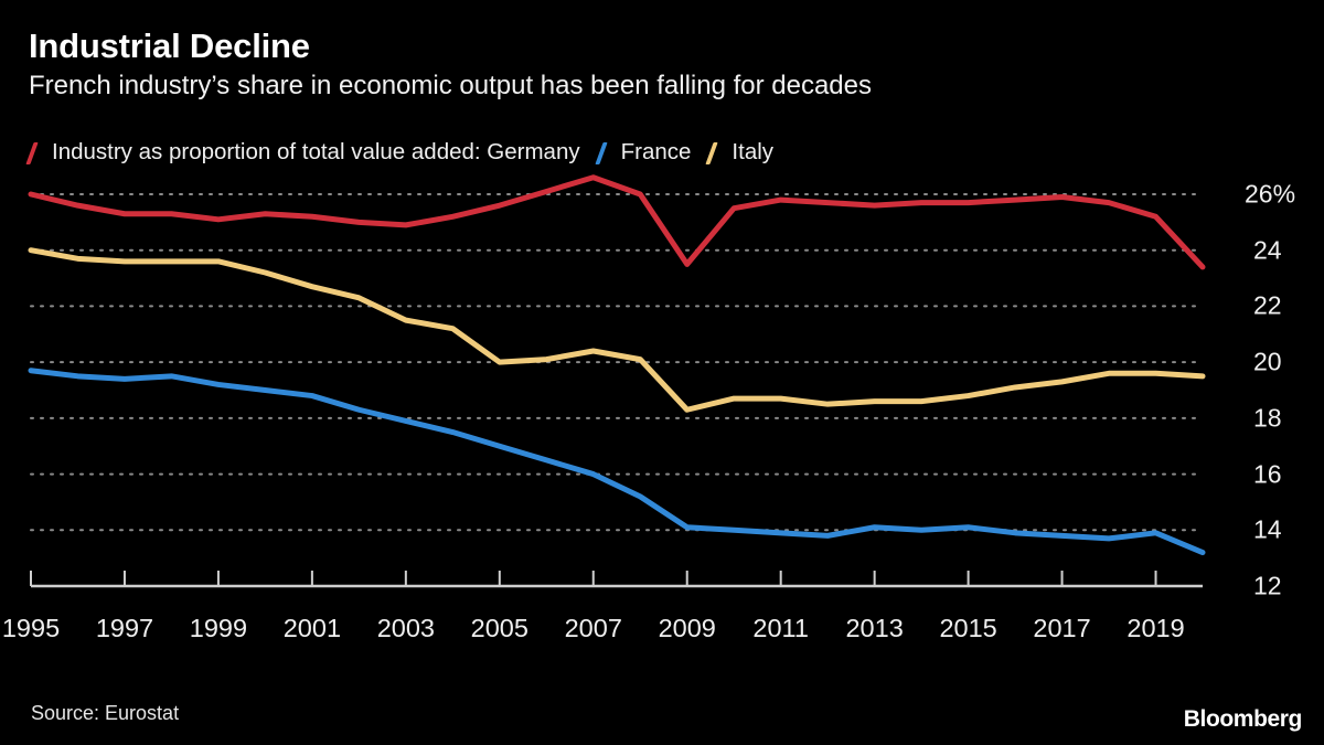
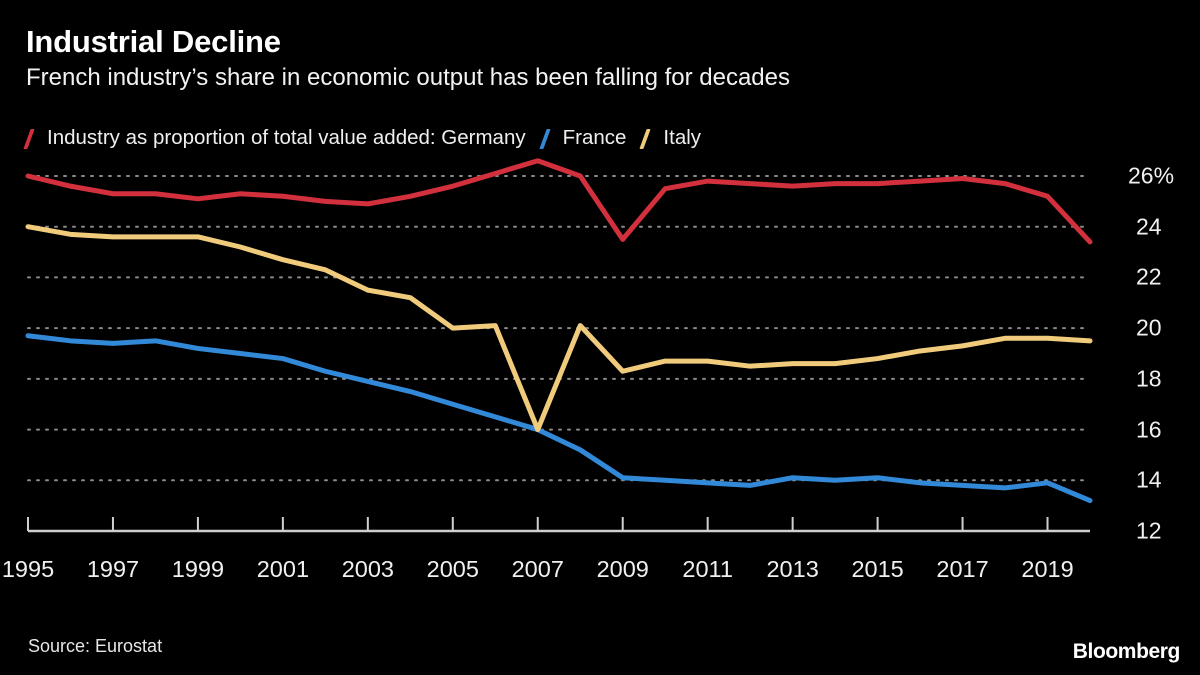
Italy/2007: 20.4 -> 16.0
